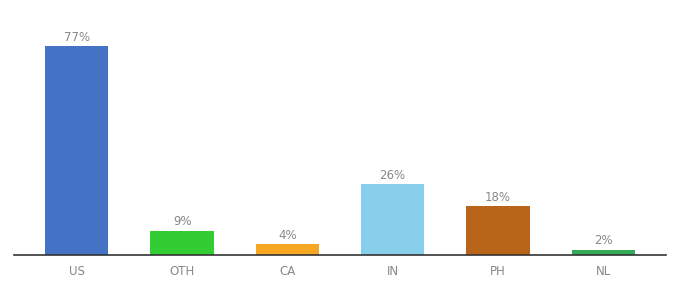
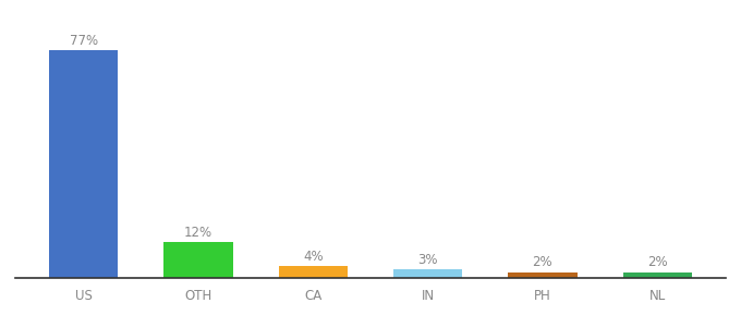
OTH: 9% -> 12%
IN: 26% -> 3%
PH: 18% -> 2%
